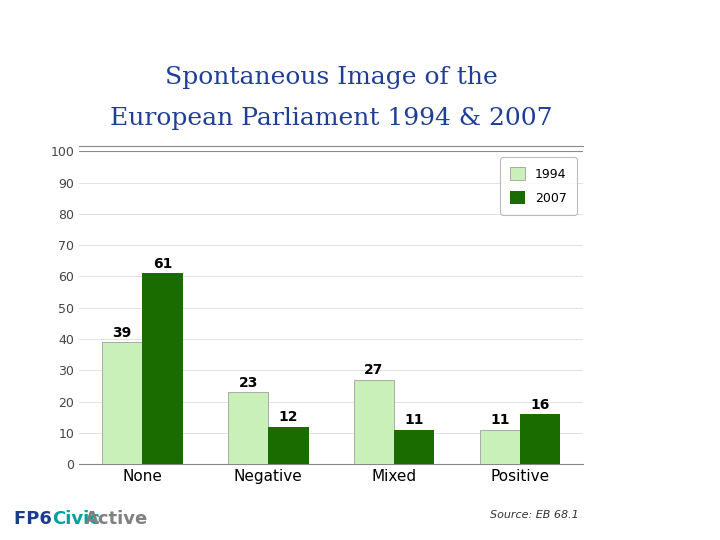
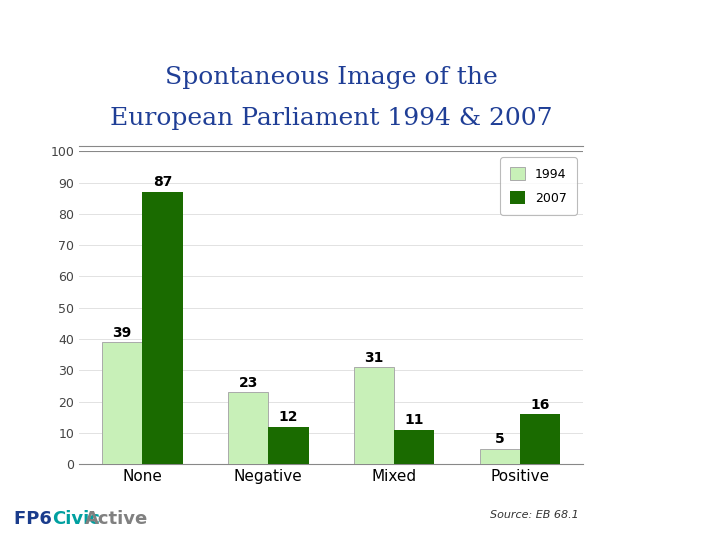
2007/None: 61 -> 87
1994/Mixed: 27 -> 31
1994/Positive: 11 -> 5
